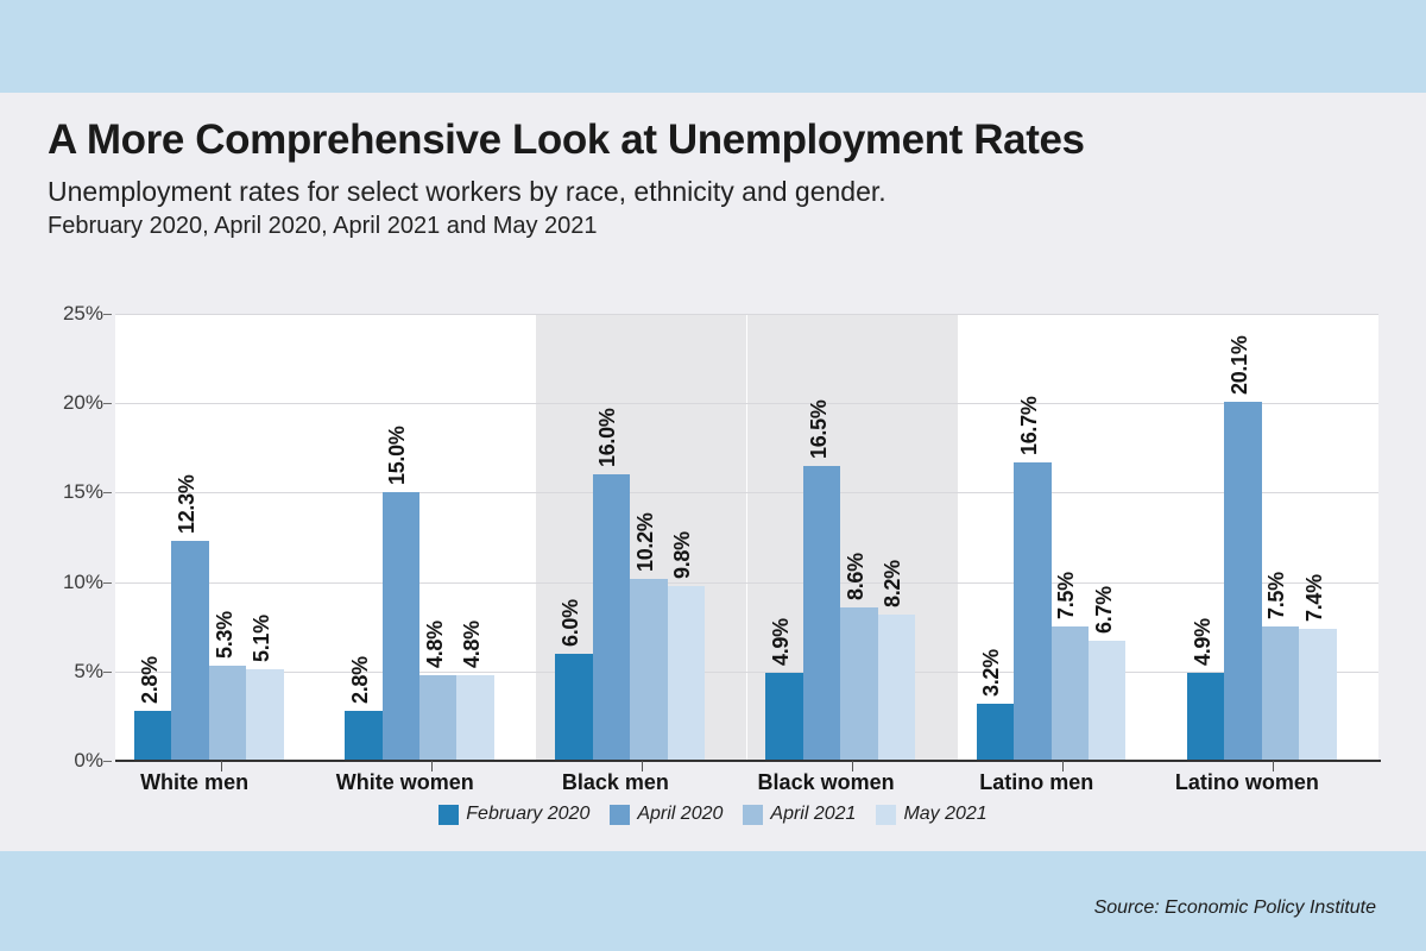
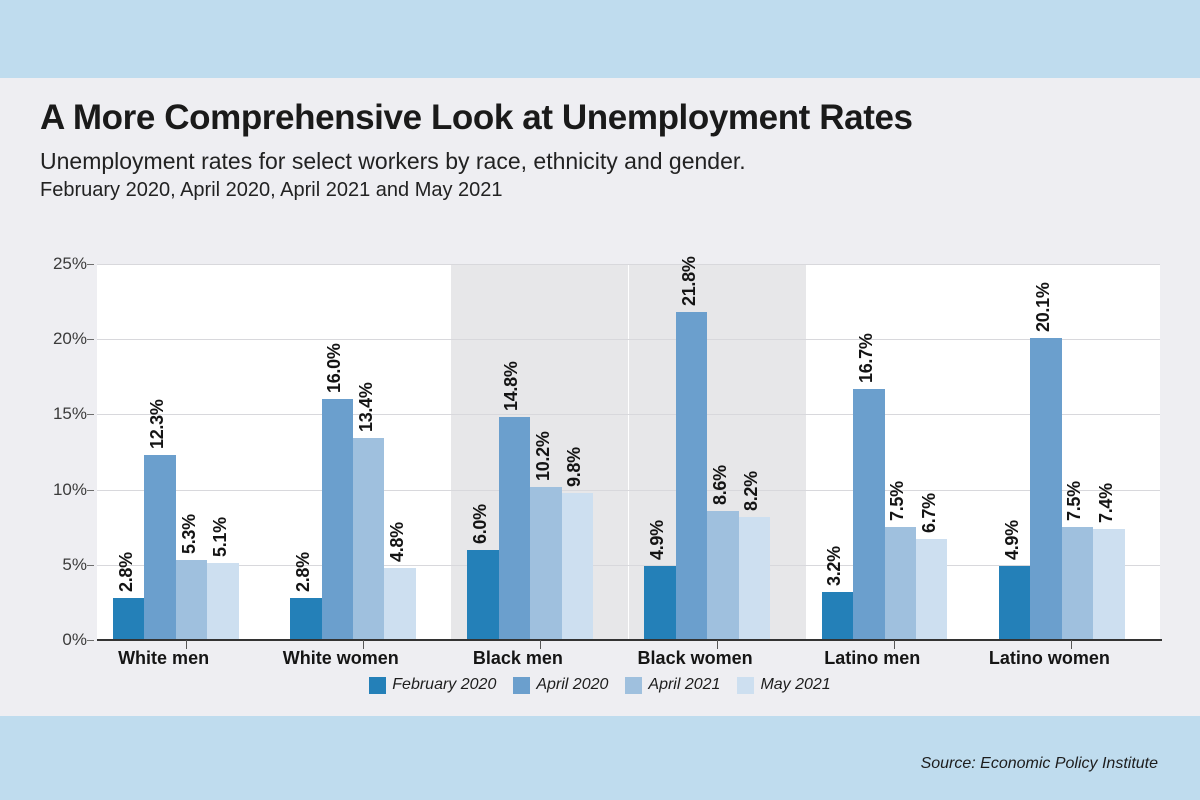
April 2020/White women: 15.0% -> 16.0%
April 2021/White women: 4.8% -> 13.4%
April 2020/Black men: 16.0% -> 14.8%
April 2020/Black women: 16.5% -> 21.8%
